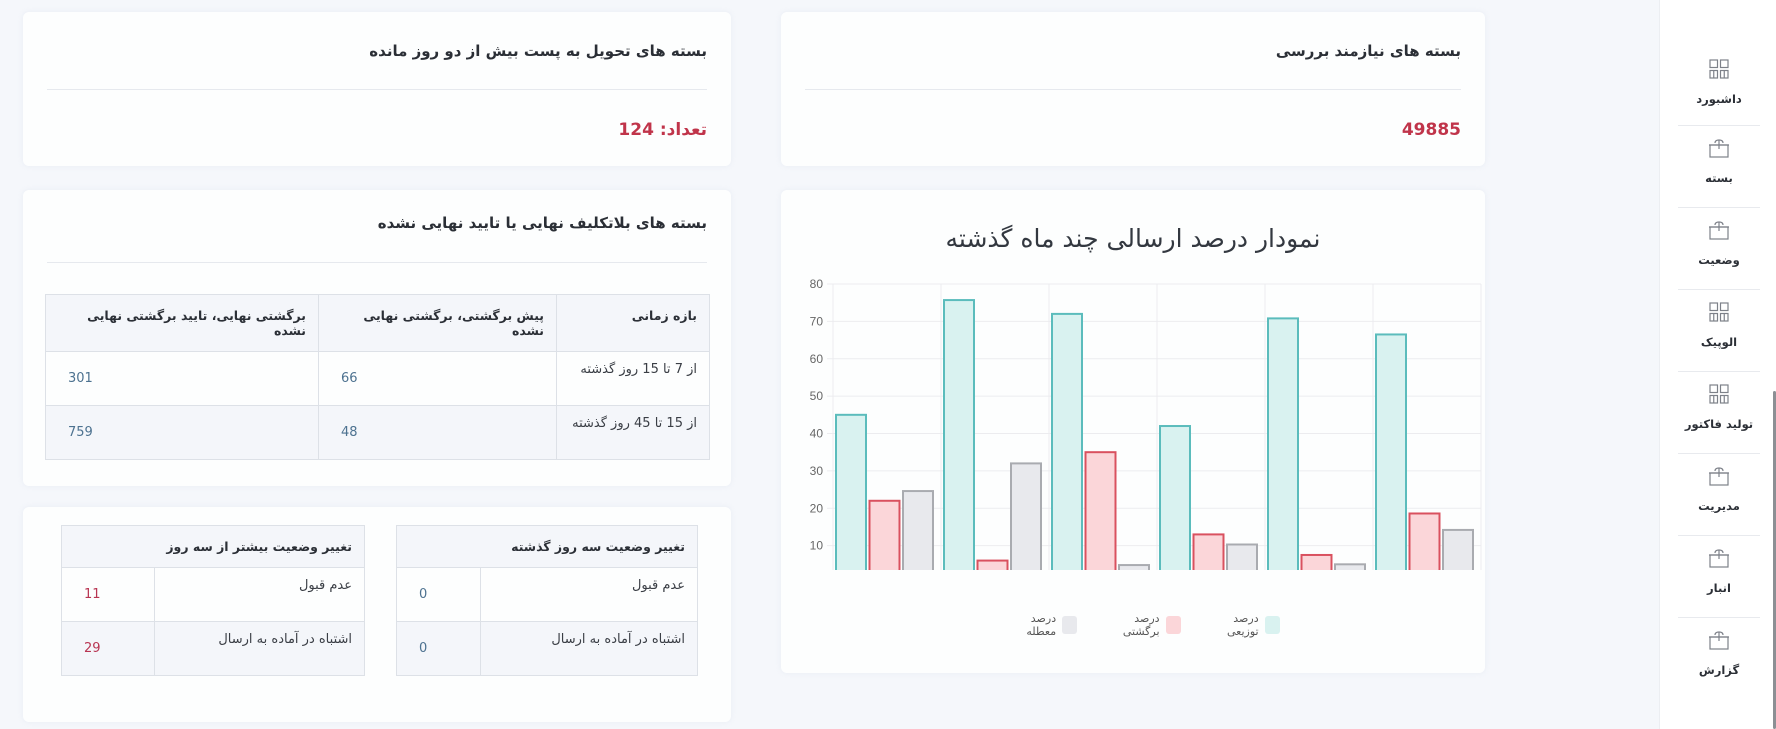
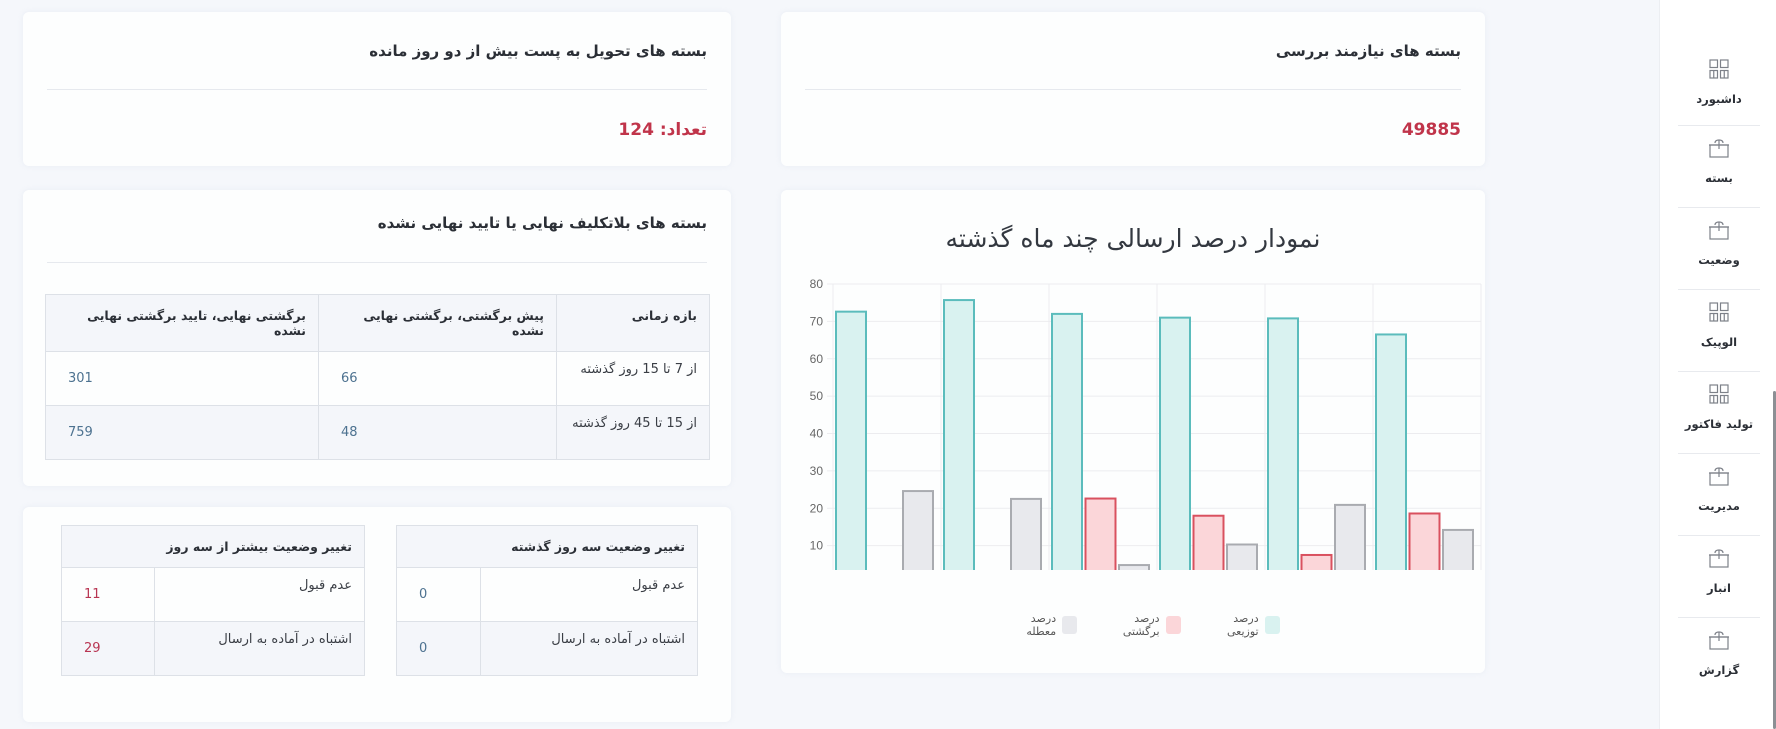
درصد توزیعی/بهمن: 45 -> 73
درصد برگشتی/بهمن: 22 -> 2
درصد برگشتی/اسفند: 6 -> 1
درصد معطله/اسفند: 32 -> 22
درصد برگشتی/فروردین: 35 -> 23
درصد توزیعی/اردیبهشت: 42 -> 71
درصد برگشتی/اردیبهشت: 13 -> 18
درصد معطله/خرداد: 5 -> 21
